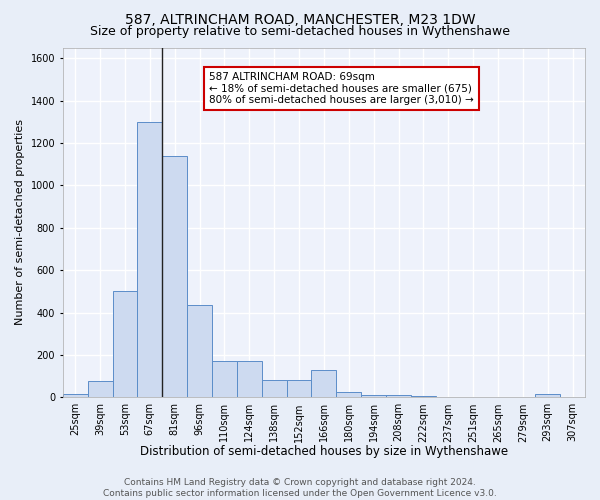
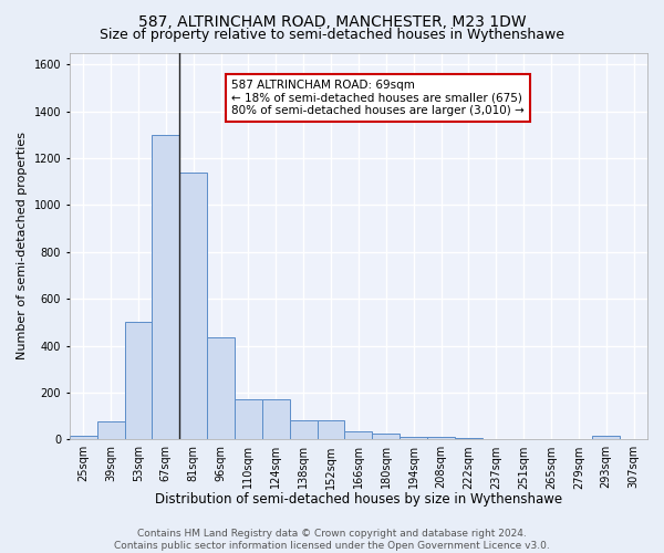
166sqm: 130 -> 35
